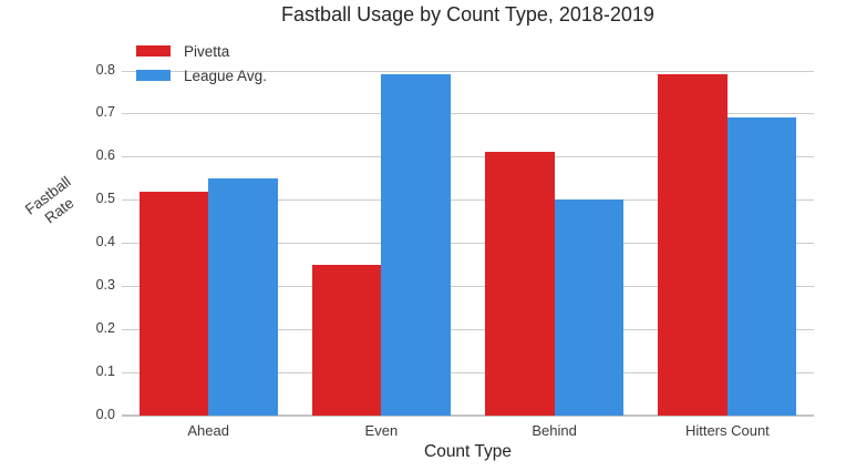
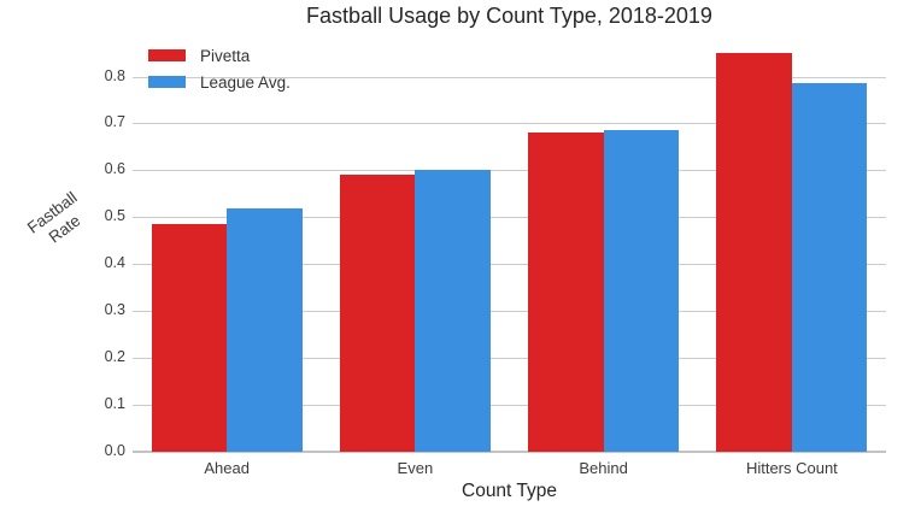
Pivetta/Ahead: 0.52 -> 0.48
League Avg./Ahead: 0.55 -> 0.52
Pivetta/Even: 0.35 -> 0.59
League Avg./Even: 0.79 -> 0.60
Pivetta/Behind: 0.61 -> 0.68
League Avg./Behind: 0.50 -> 0.69
Pivetta/Hitters Count: 0.79 -> 0.85
League Avg./Hitters Count: 0.69 -> 0.79
